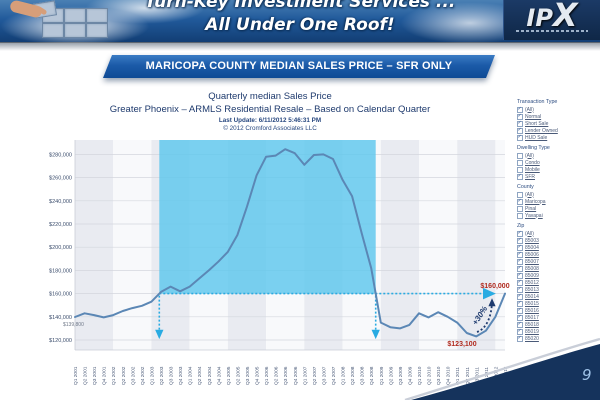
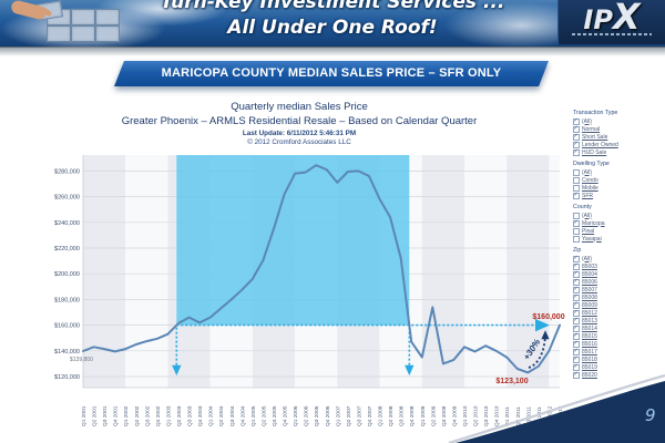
Q4 2008: $182000 -> $147000
Q2 2009: $131000 -> $174000
